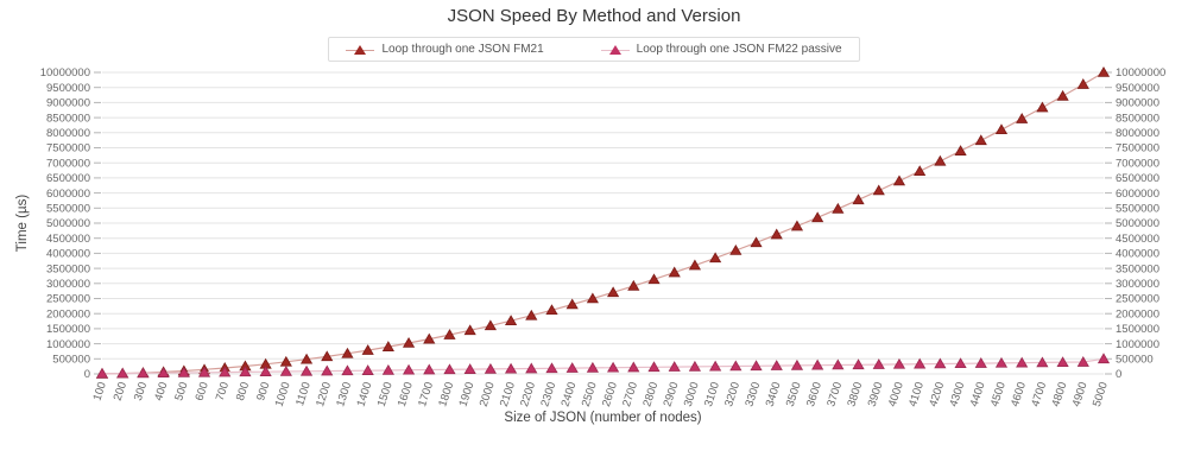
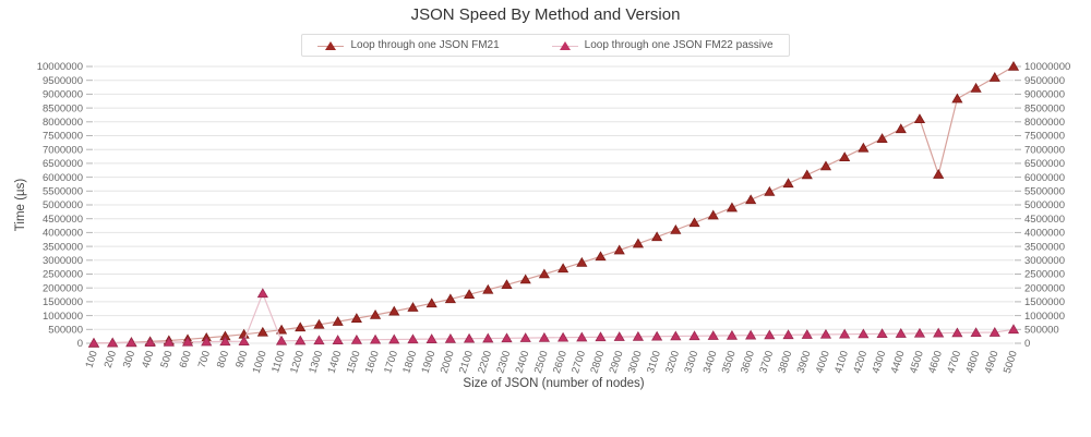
Loop through one JSON FM22 passive/1000: 100000 -> 1800000
Loop through one JSON FM21/4600: 8500000 -> 6100000
